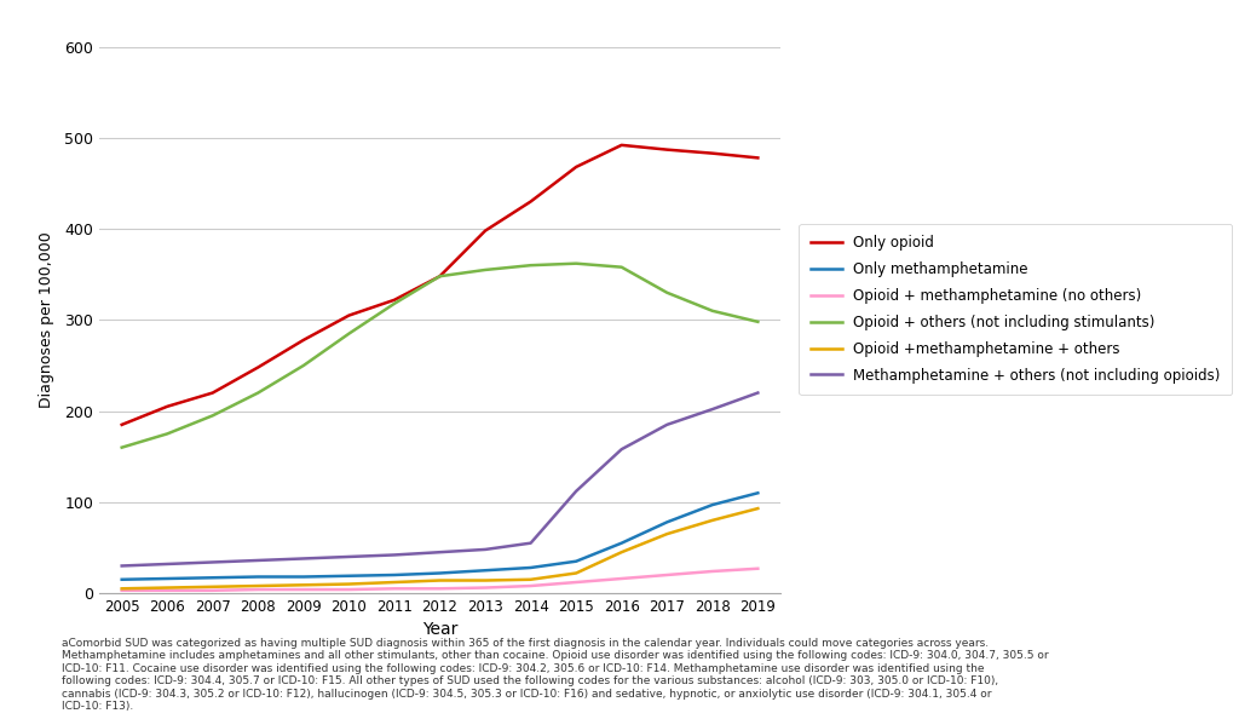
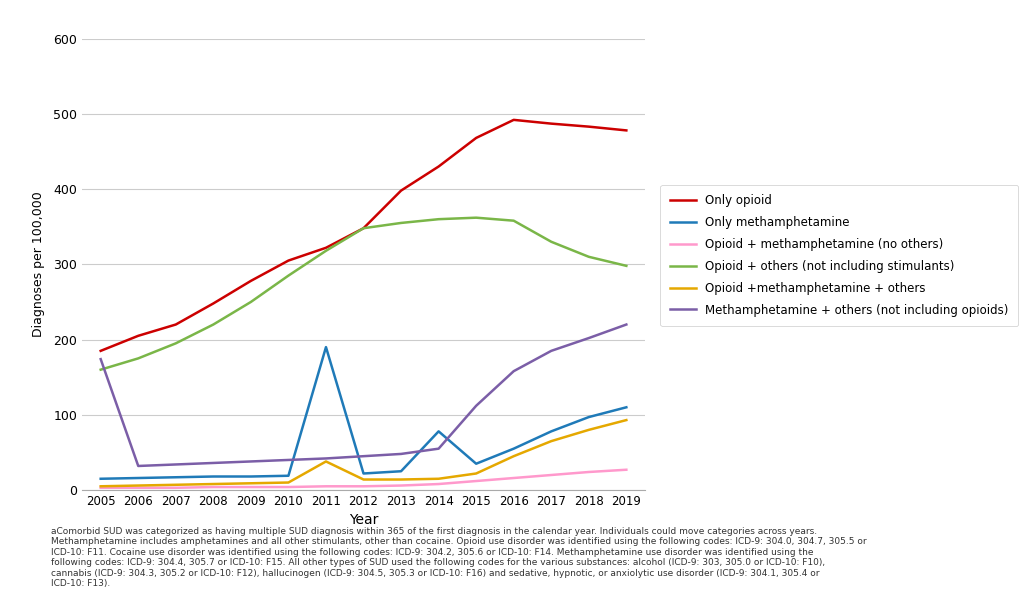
Methamphetamine + others (not including opioids)/2005: 30 -> 174
Only methamphetamine/2011: 20 -> 190
Opioid +methamphetamine + others/2011: 12 -> 38
Only methamphetamine/2014: 28 -> 78
